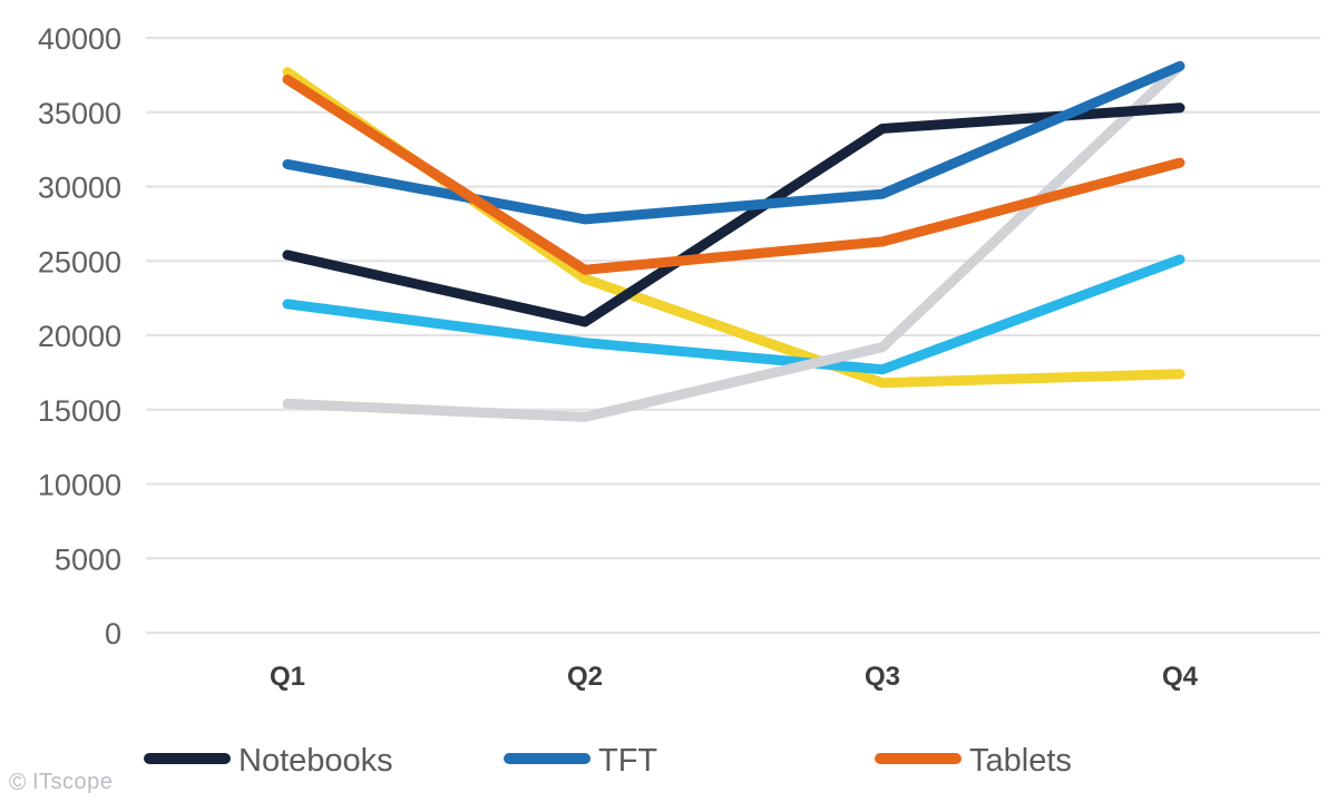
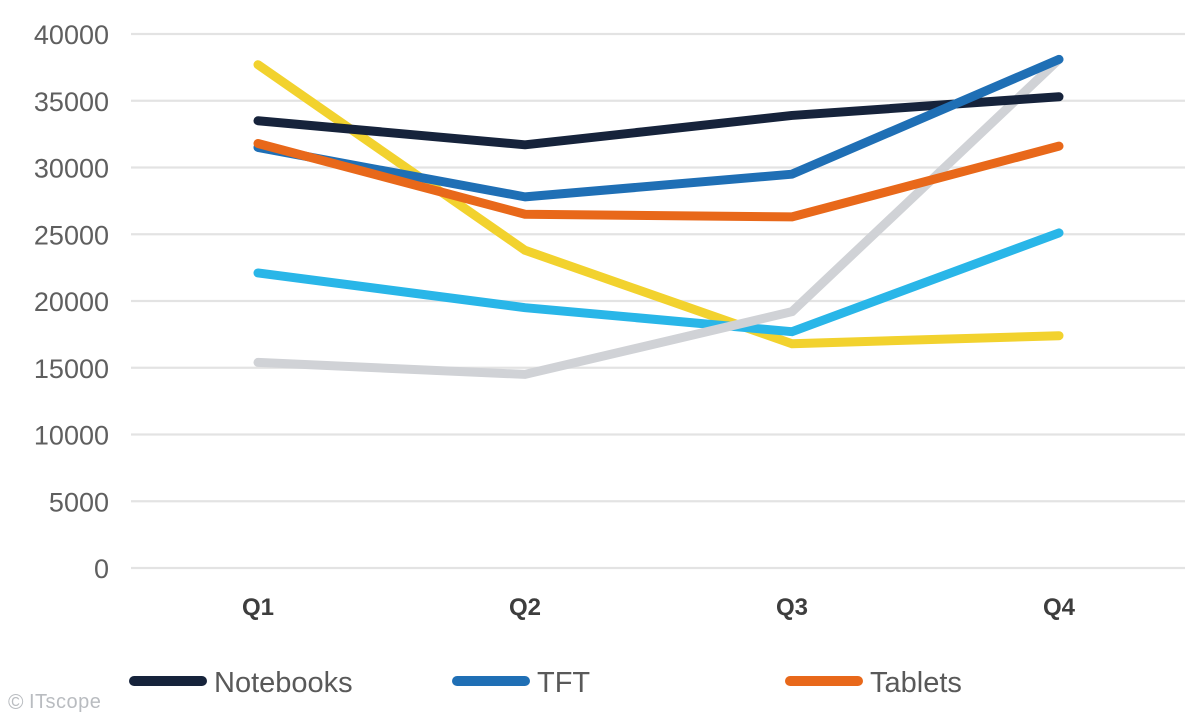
Notebooks/Q1: 25400 -> 33500
Tablets/Q1: 37200 -> 31800
Notebooks/Q2: 20900 -> 31700
Tablets/Q2: 24400 -> 26500
